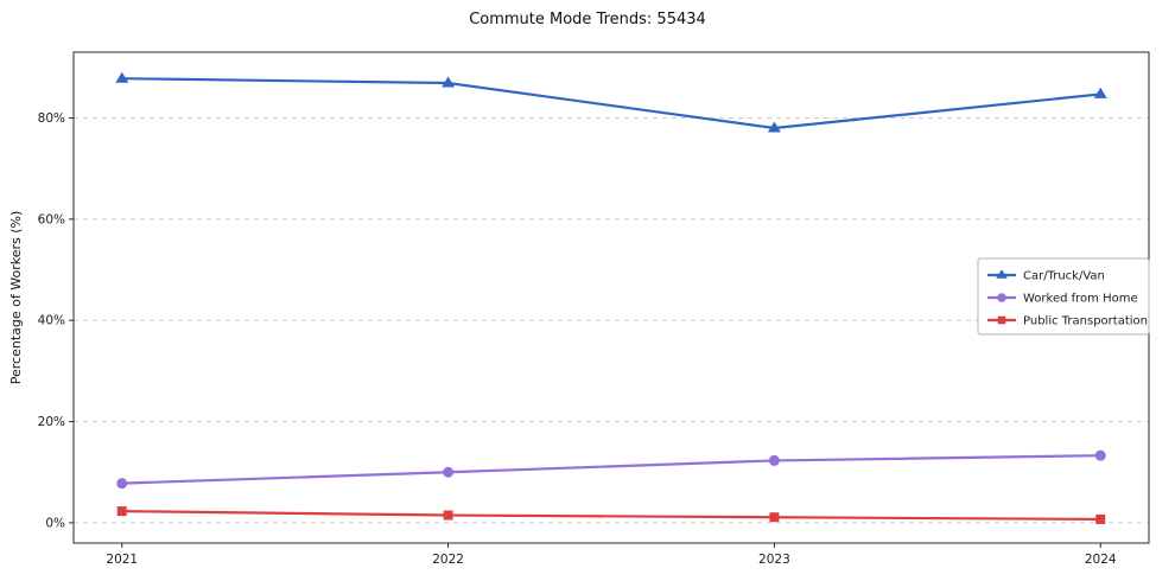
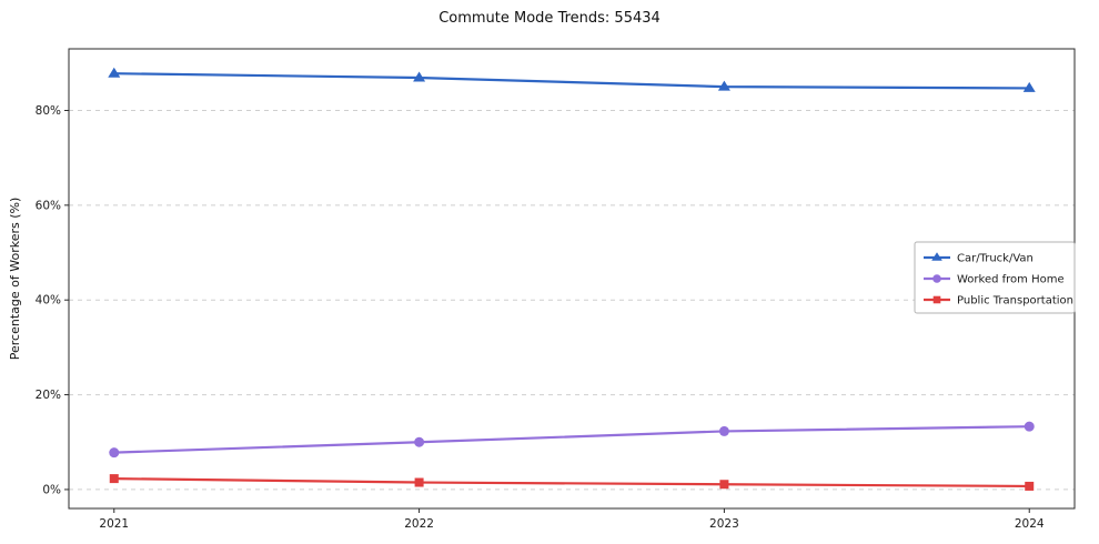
Car/Truck/Van/2023: 78% -> 85%
